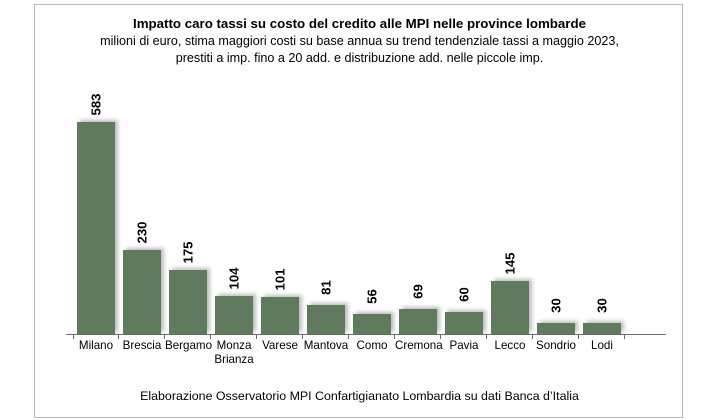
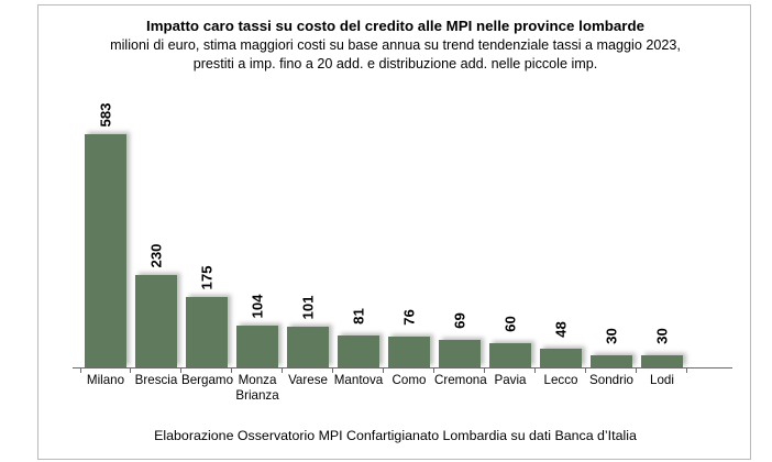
Como: 56 -> 76
Lecco: 145 -> 48
